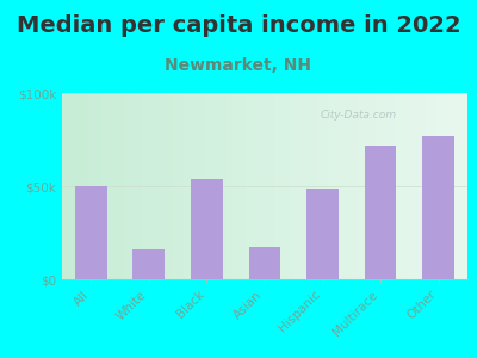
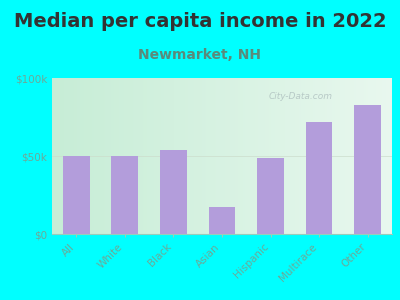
White: $16k -> $50k
Other: $77k -> $83k
